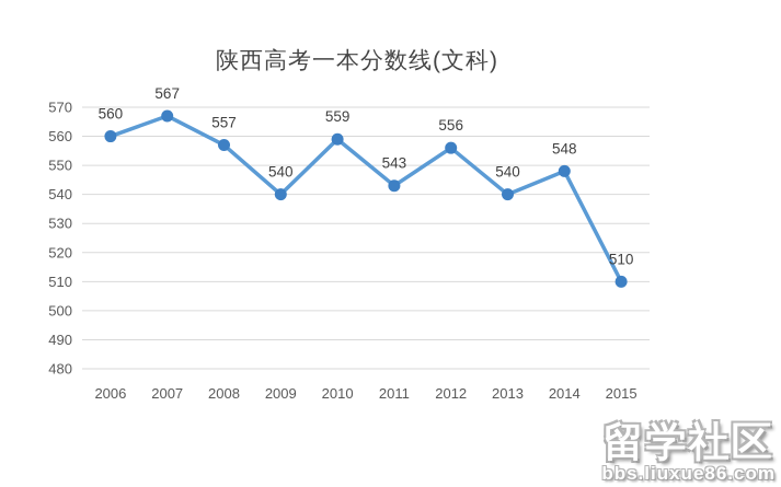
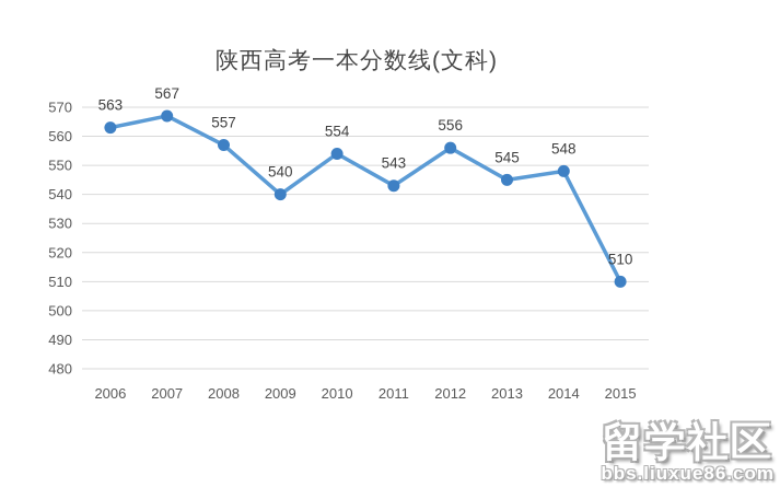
2006: 560 -> 563
2010: 559 -> 554
2013: 540 -> 545
